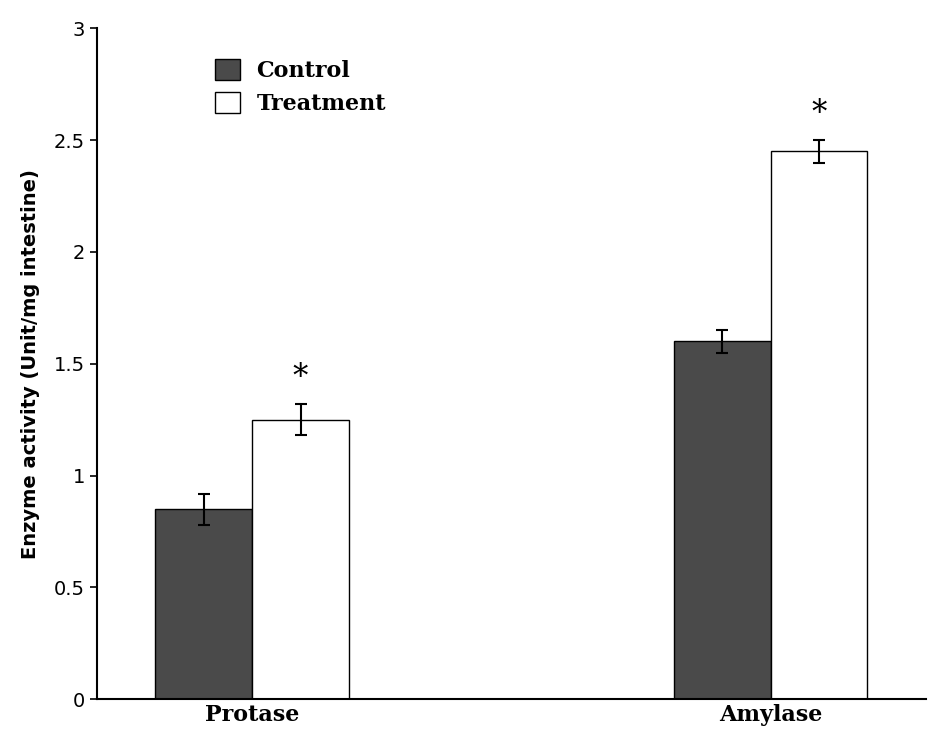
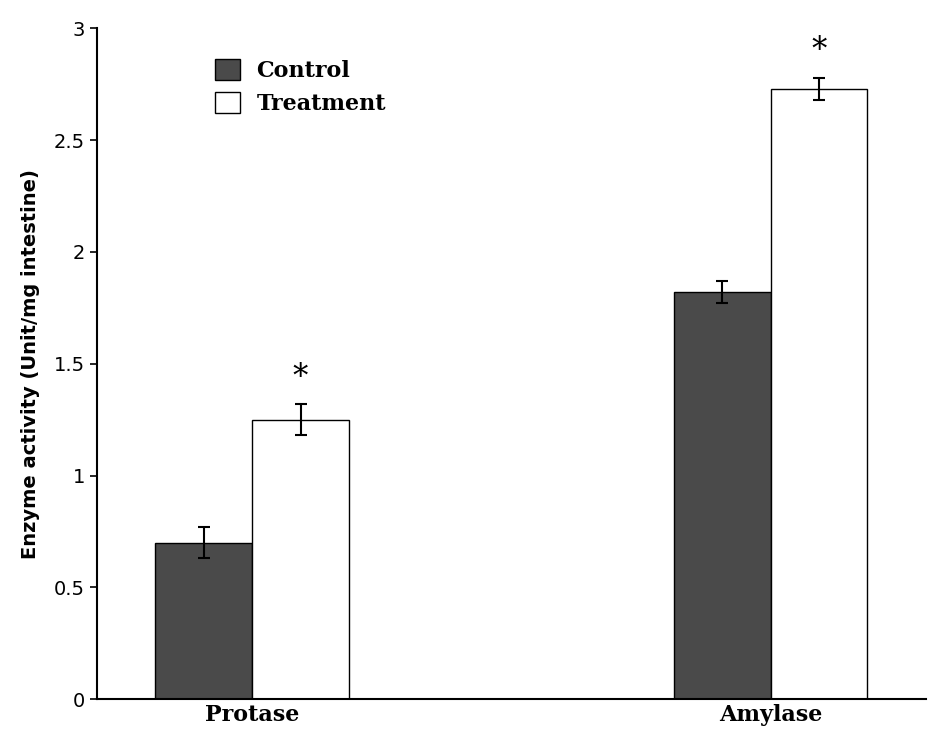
Control/Protase: 0.85 -> 0.70
Control/Amylase: 1.60 -> 1.82
Treatment/Amylase: 2.45 -> 2.73
